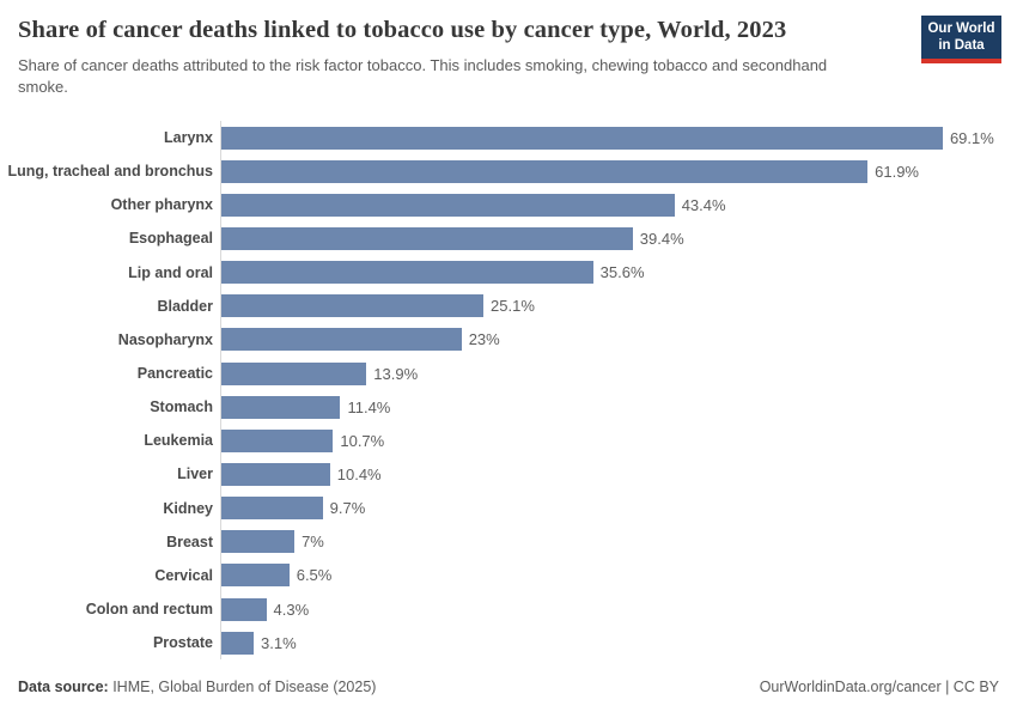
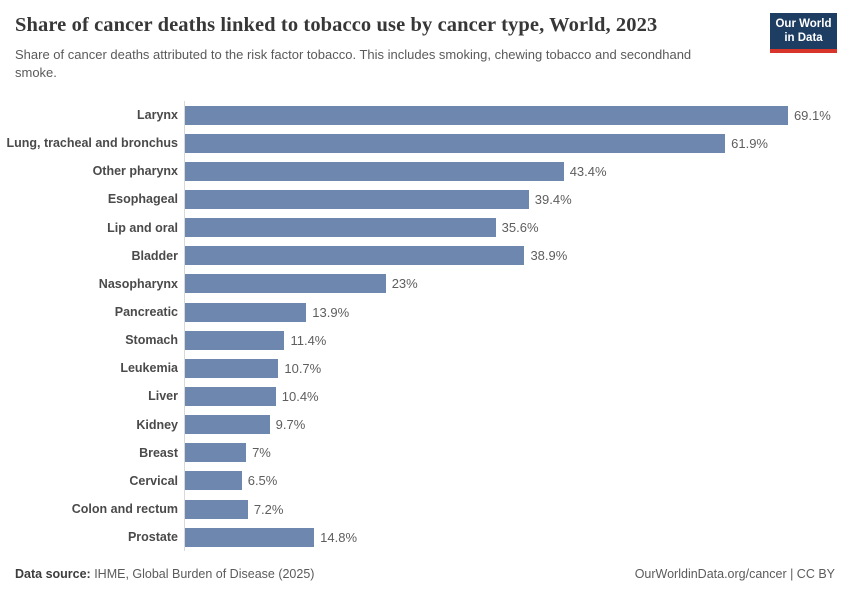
Bladder: 25.1% -> 38.9%
Colon and rectum: 4.3% -> 7.2%
Prostate: 3.1% -> 14.8%
